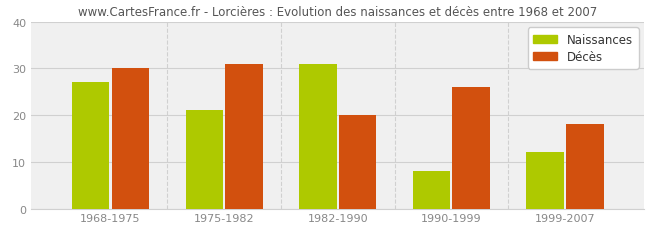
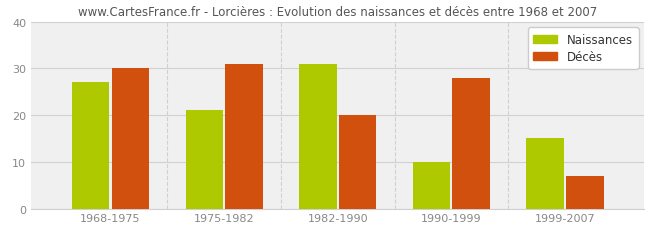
Naissances/1990-1999: 8 -> 10
Décès/1990-1999: 26 -> 28
Naissances/1999-2007: 12 -> 15
Décès/1999-2007: 18 -> 7
